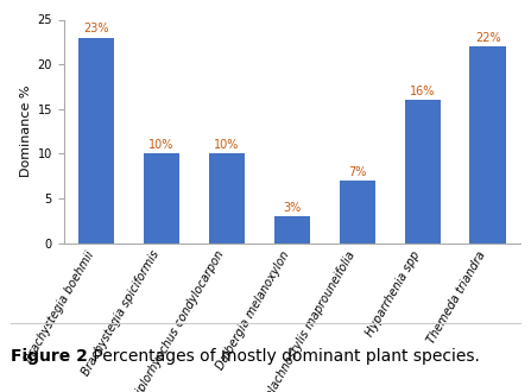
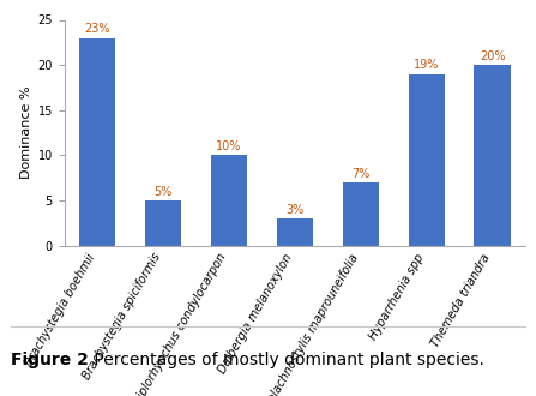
Brachystegia spiciformis: 10% -> 5%
Hyparrhenia spp: 16% -> 19%
Themeda triandra: 22% -> 20%
